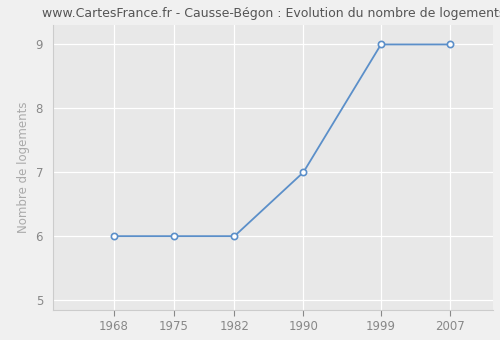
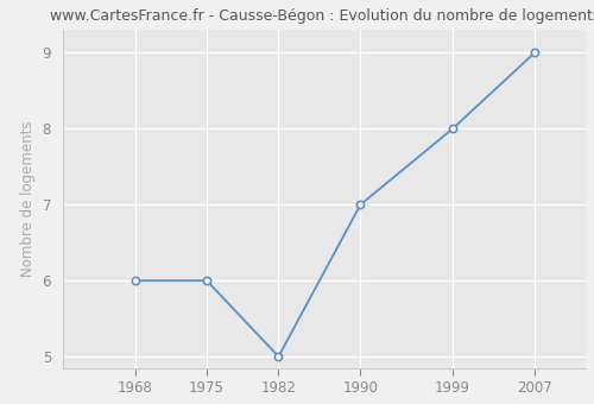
1982: 6 -> 5
1999: 9 -> 8
